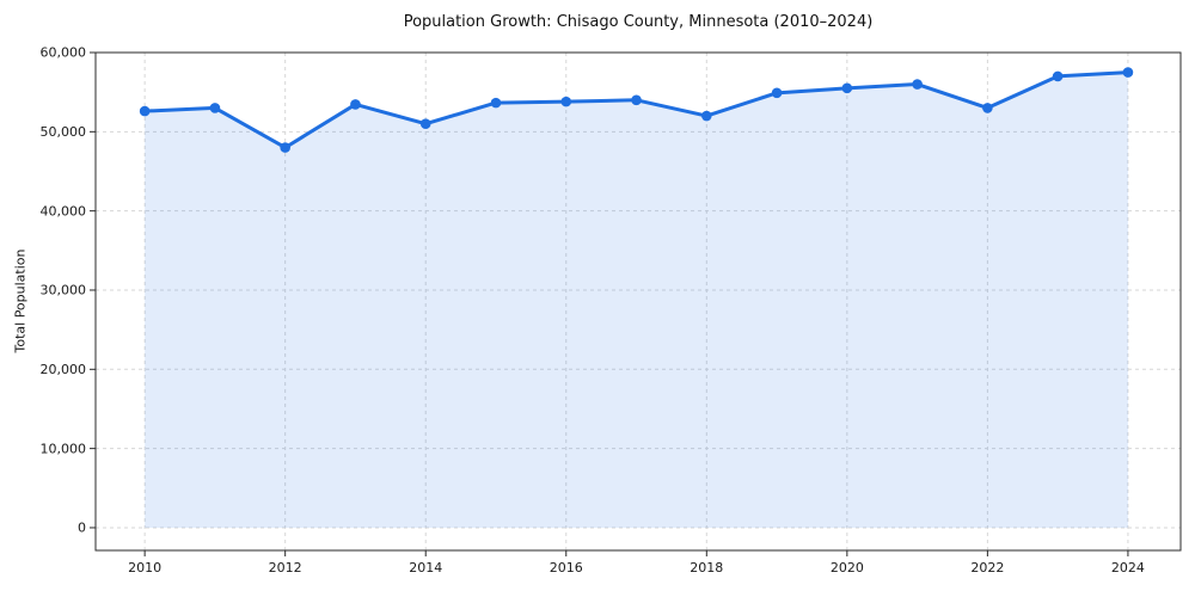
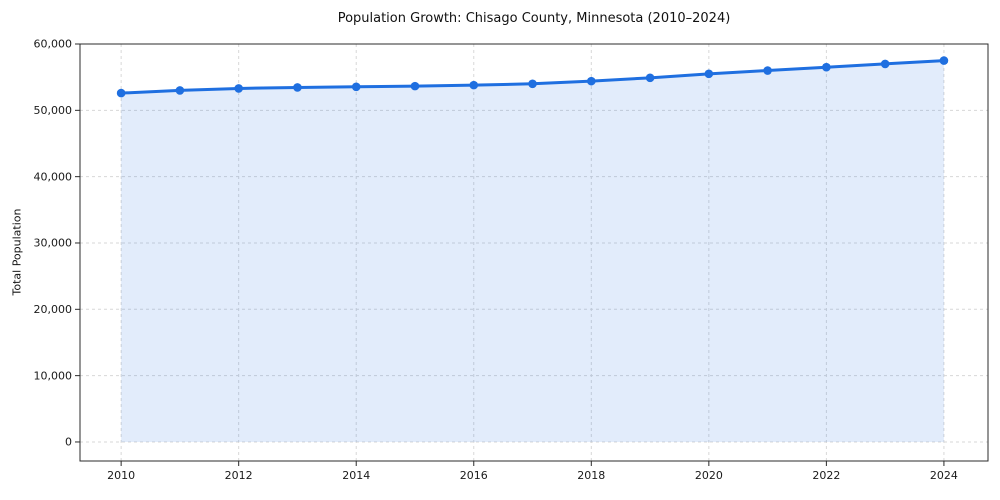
2012: 48000 -> 53000
2014: 51000 -> 54000
2018: 52000 -> 54000
2022: 53000 -> 56000
